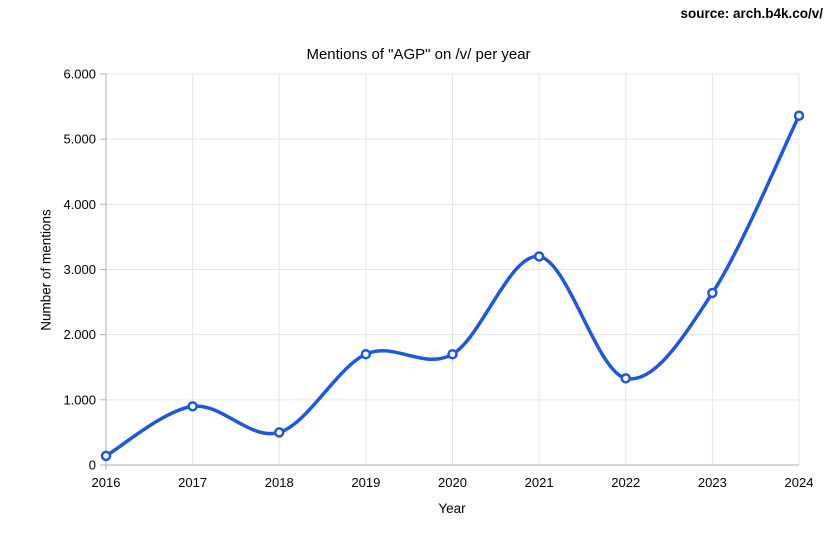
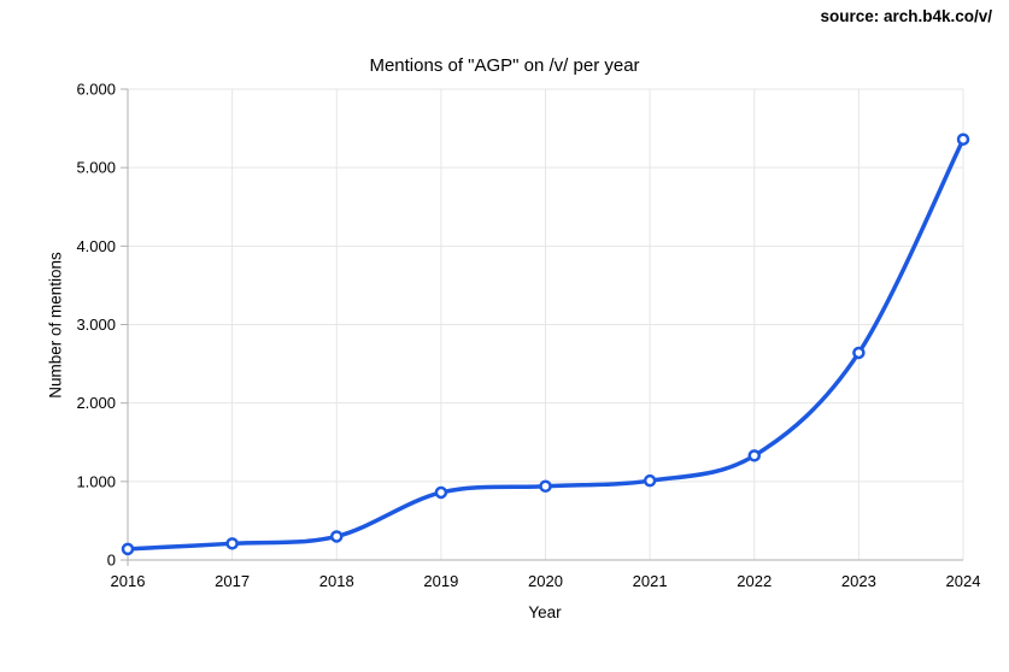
2017: 900 -> 200
2018: 500 -> 300
2019: 1700 -> 900
2020: 1700 -> 900
2021: 3200 -> 1000
